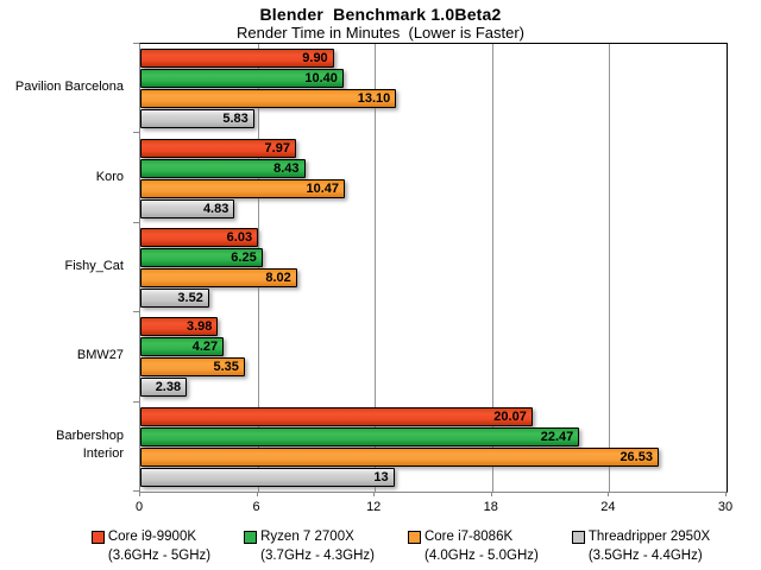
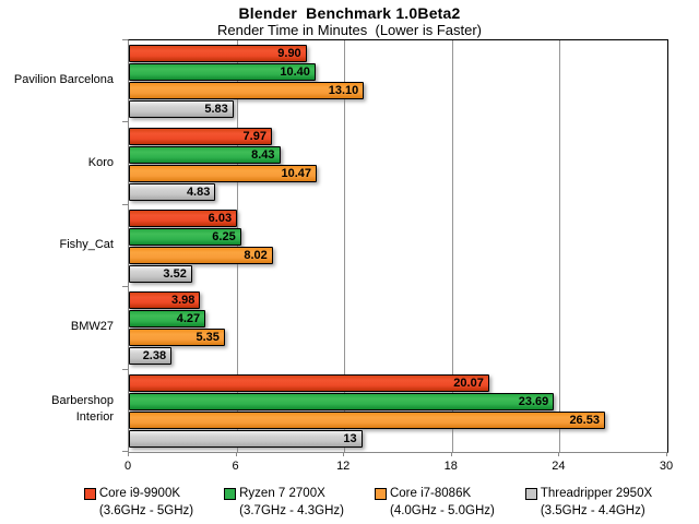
Ryzen 7 2700X/Barbershop Interior: 22.47 -> 23.69
